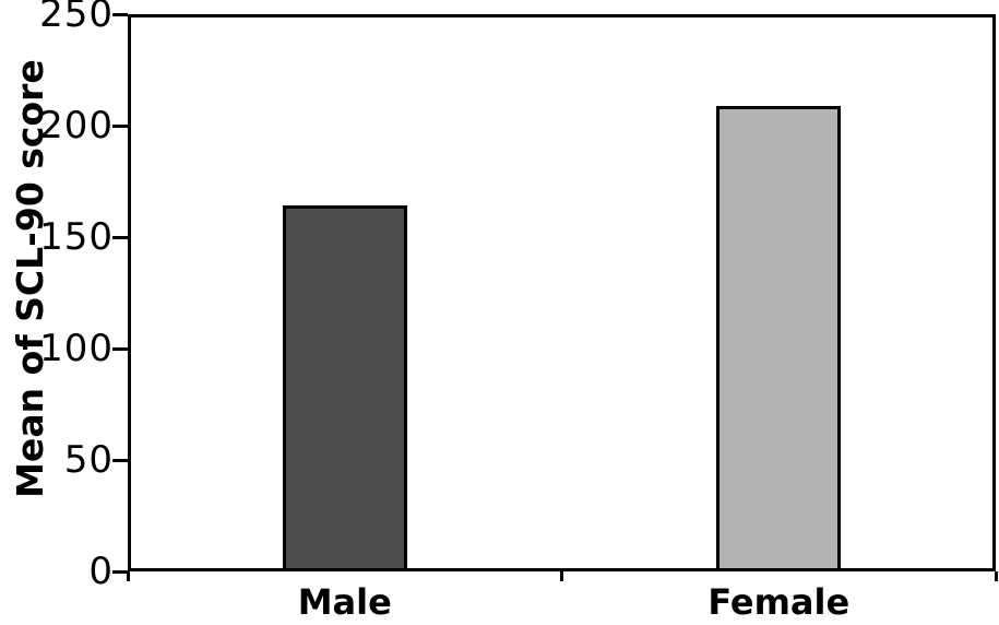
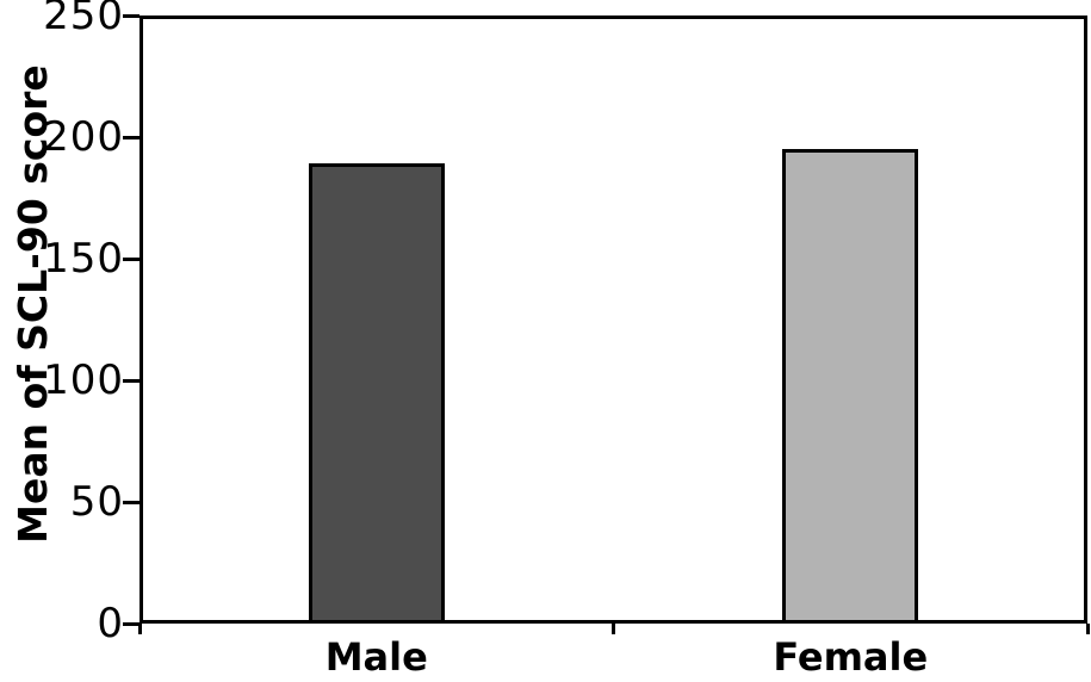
Male: 164 -> 189
Female: 209 -> 195
